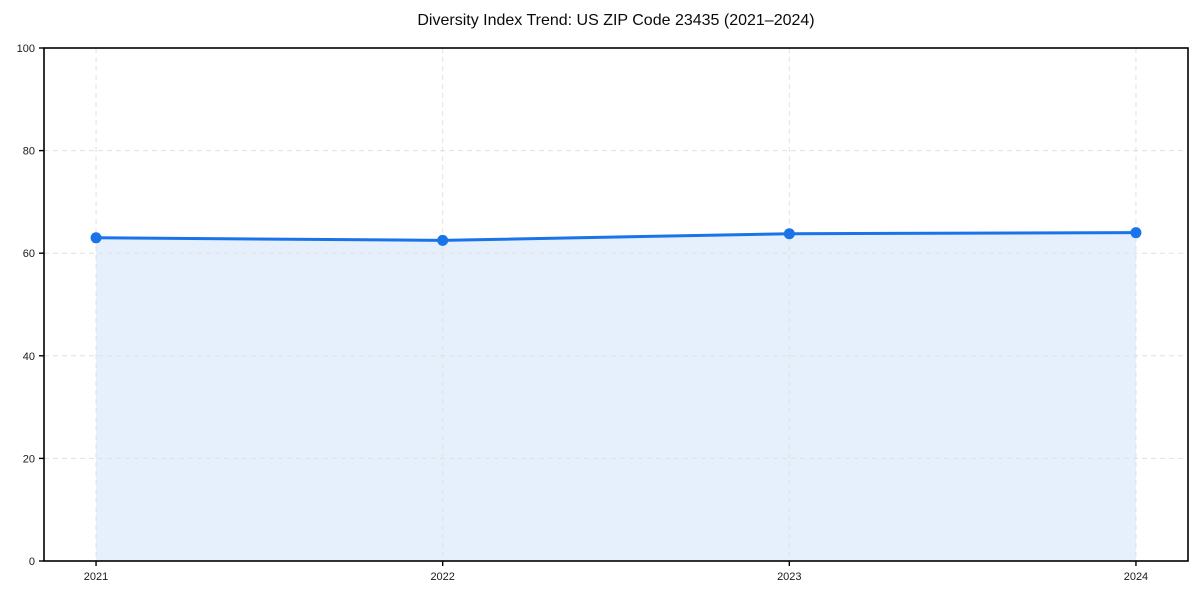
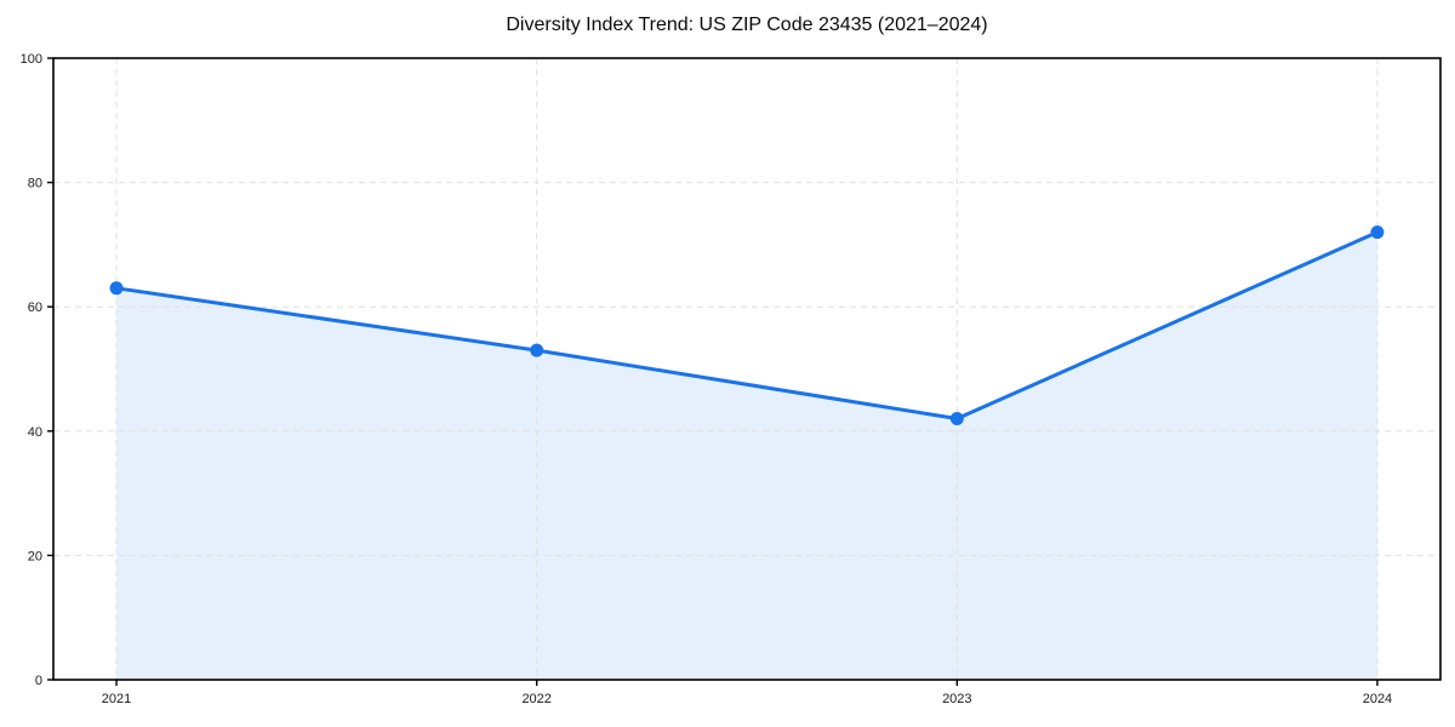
2022: 62 -> 53
2023: 64 -> 42
2024: 64 -> 72
